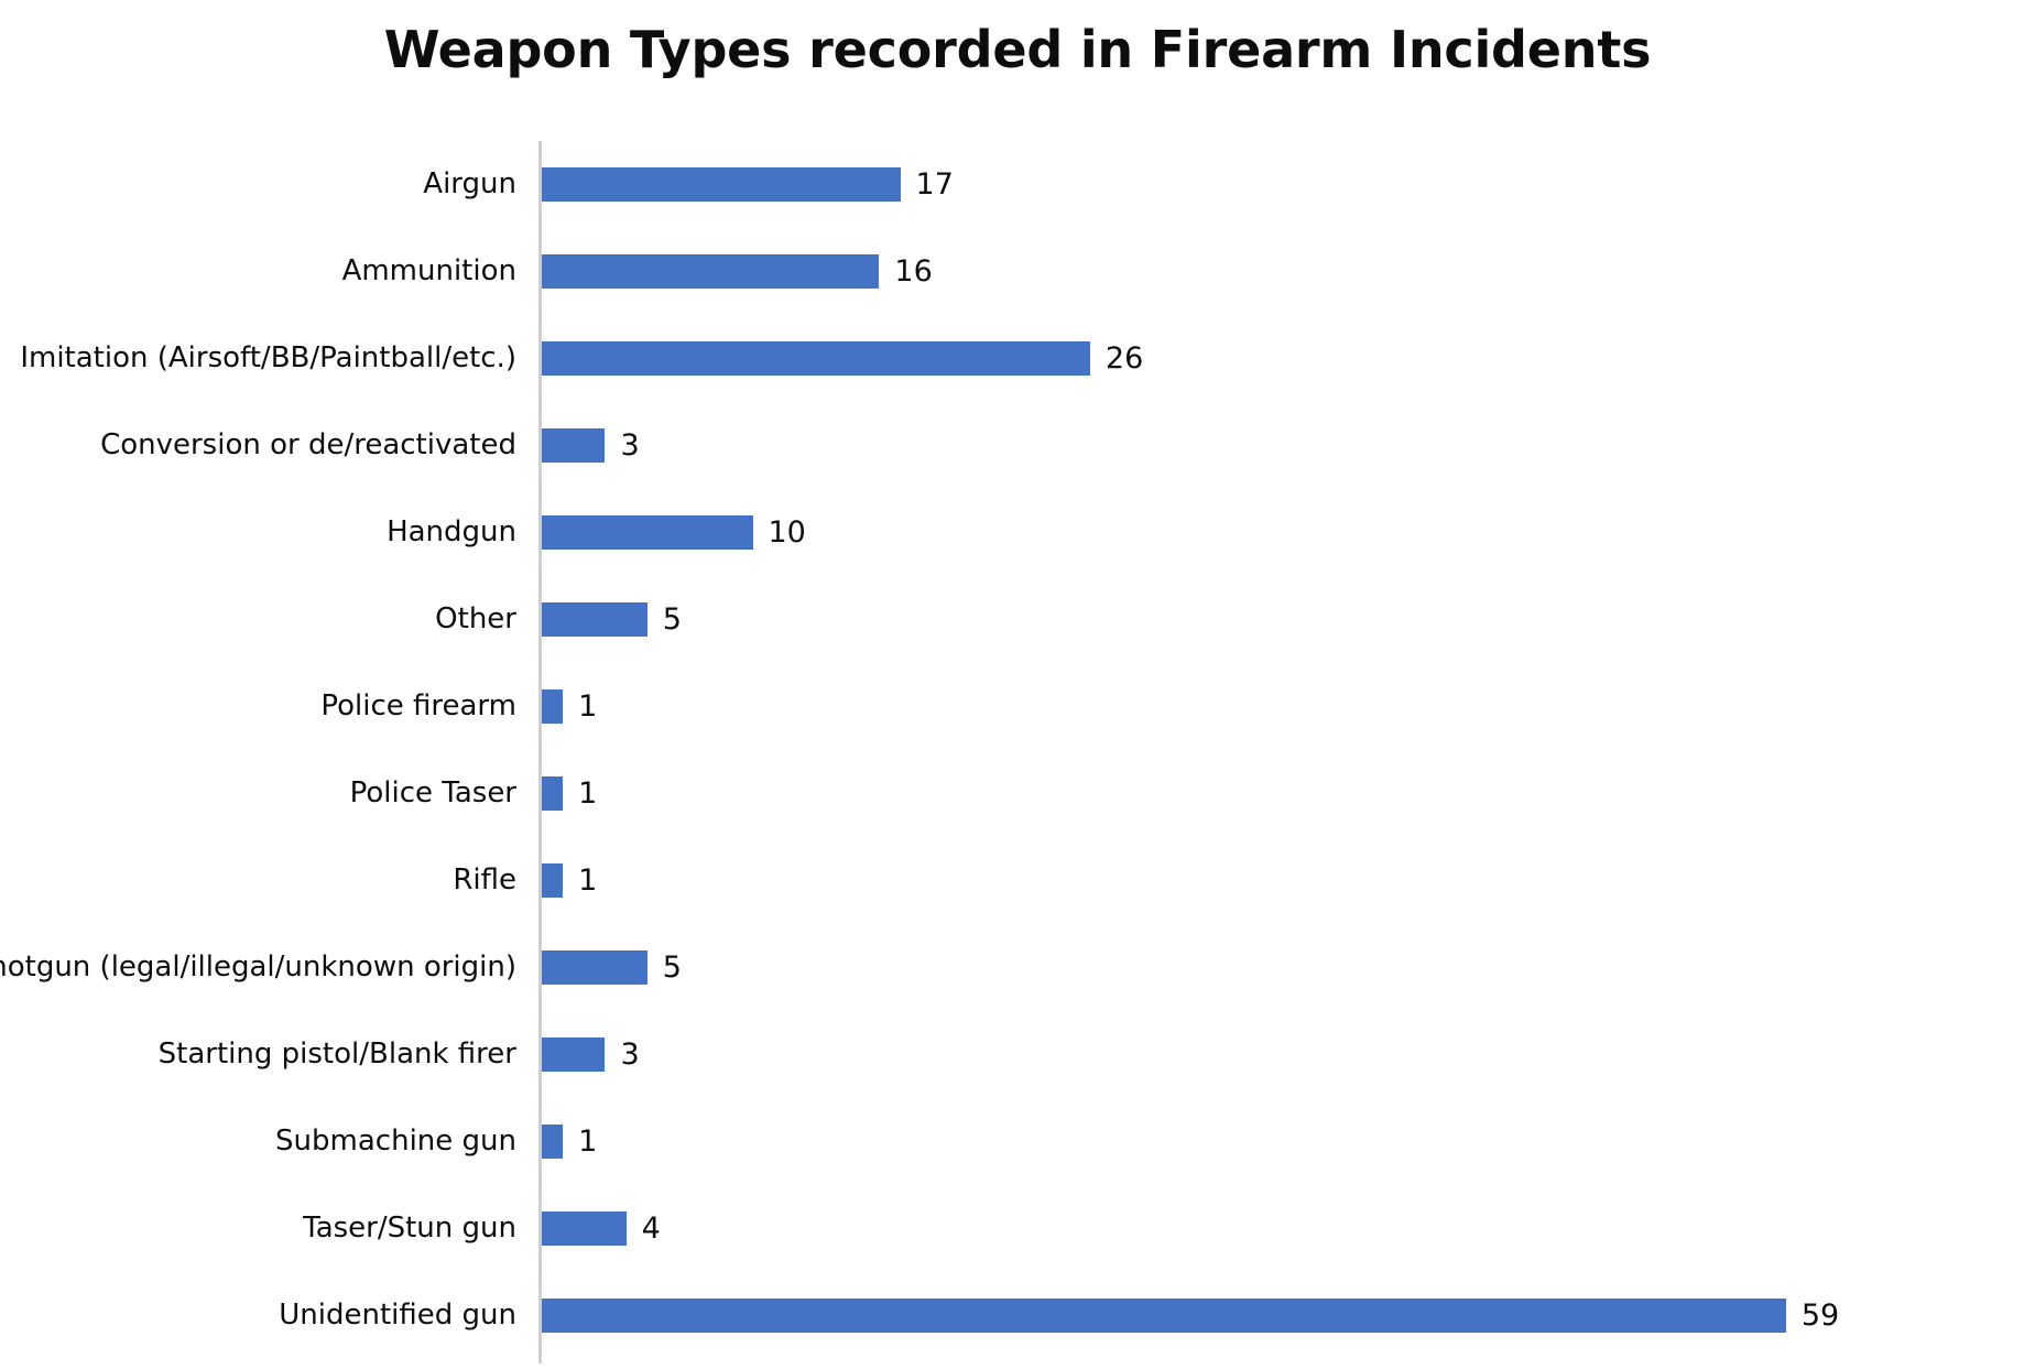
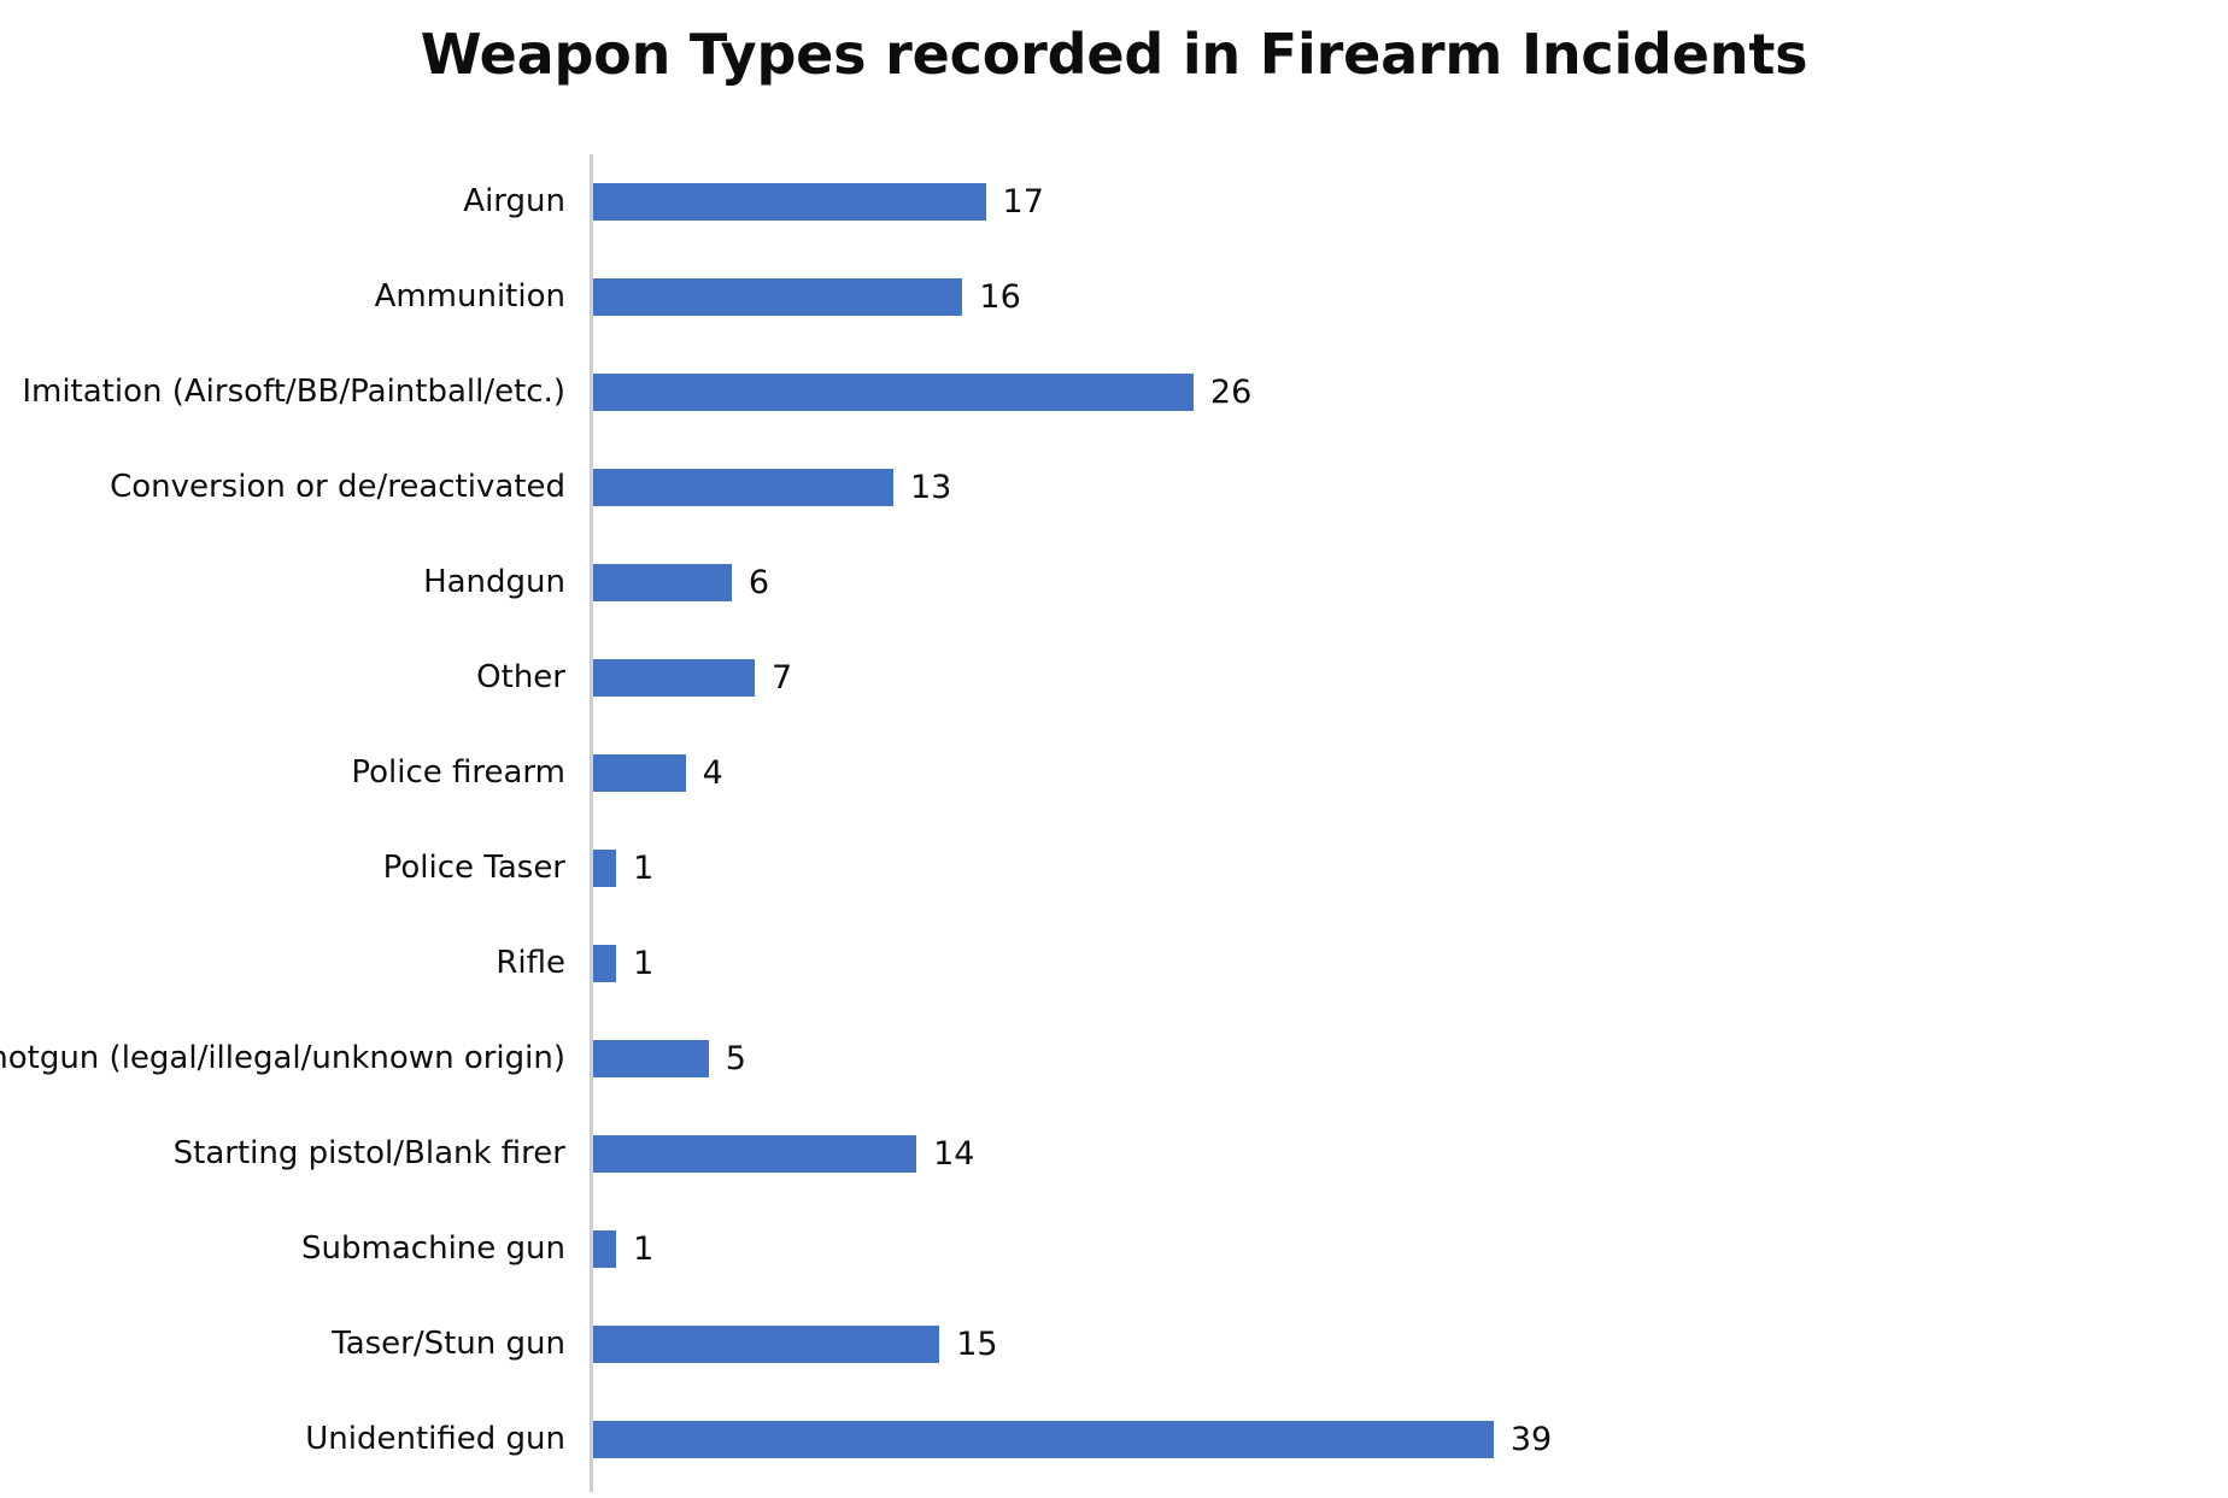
Conversion or de/reactivated: 3 -> 13
Handgun: 10 -> 6
Other: 5 -> 7
Police firearm: 1 -> 4
Starting pistol/Blank firer: 3 -> 14
Taser/Stun gun: 4 -> 15
Unidentified gun: 59 -> 39
